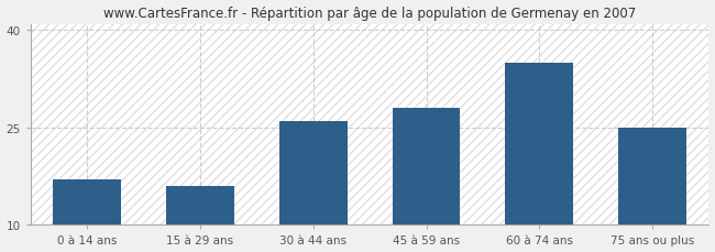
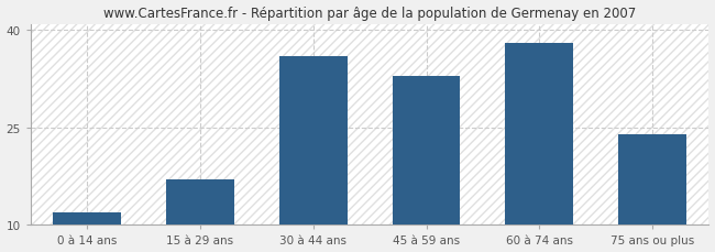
0 à 14 ans: 17 -> 12
15 à 29 ans: 16 -> 17
30 à 44 ans: 26 -> 36
45 à 59 ans: 28 -> 33
60 à 74 ans: 35 -> 38
75 ans ou plus: 25 -> 24
